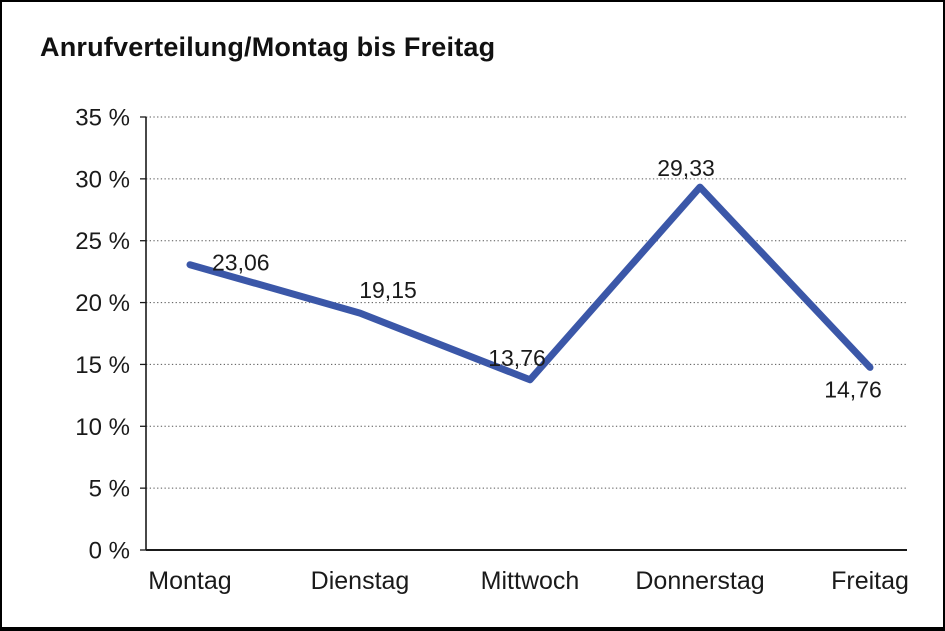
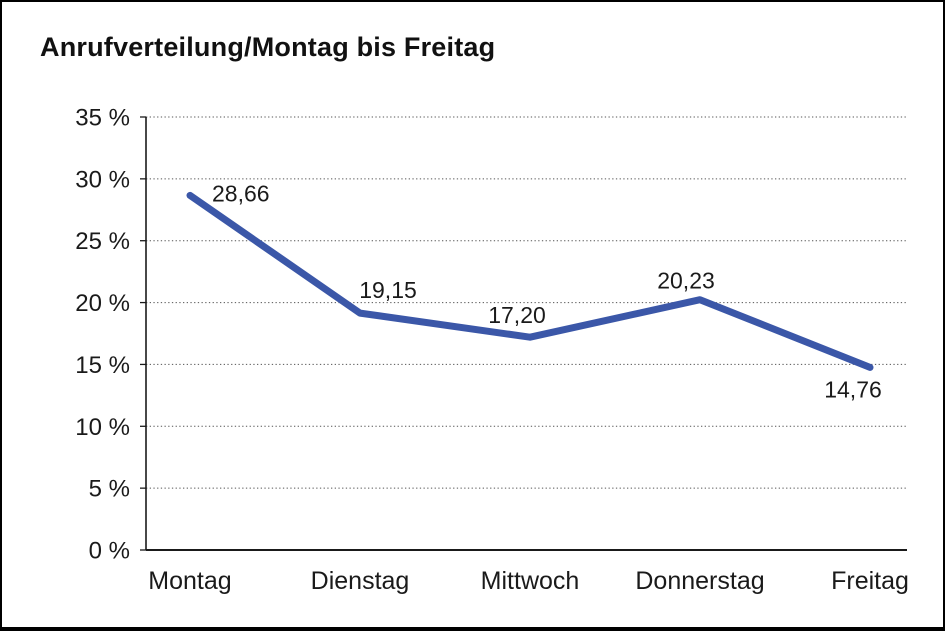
Montag: 23,06 -> 28,66
Mittwoch: 13,76 -> 17,20
Donnerstag: 29,33 -> 20,23
